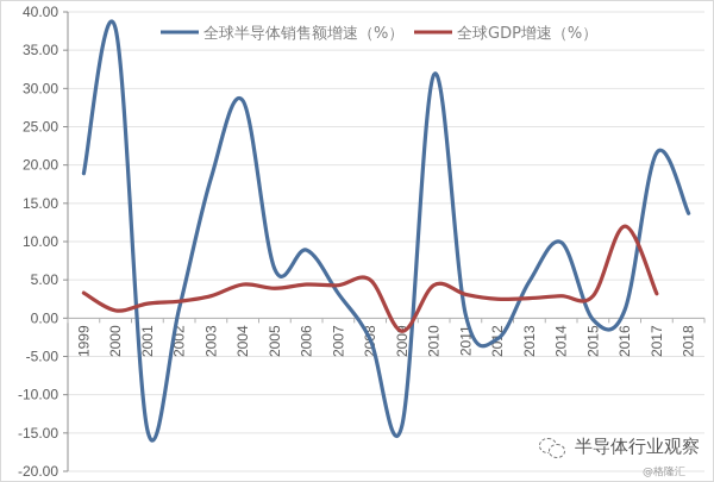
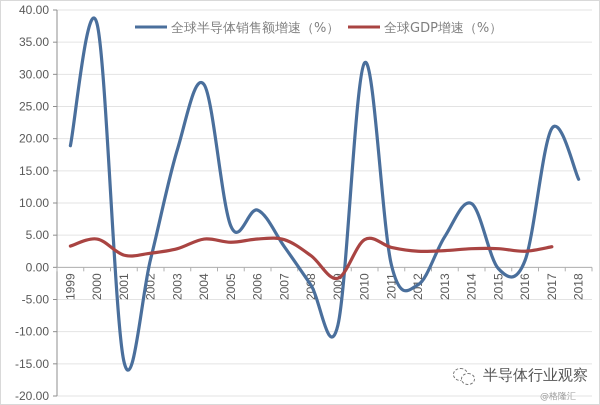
全球GDP增速（%）/2000: 1 -> 4
全球GDP增速（%）/2008: 5 -> 2
全球半导体销售额增速（%）/2009: -14 -> -9
全球GDP增速（%）/2016: 12 -> 2
